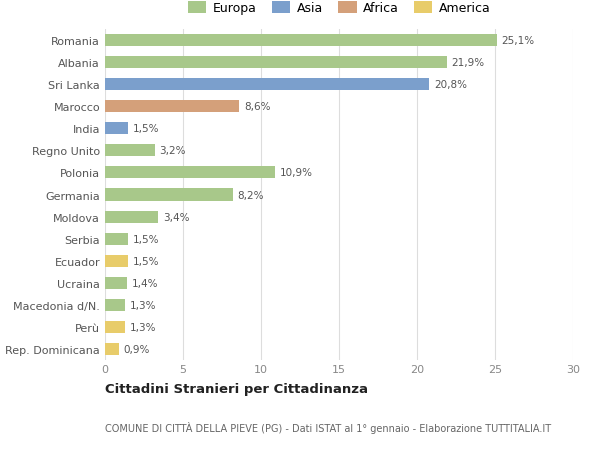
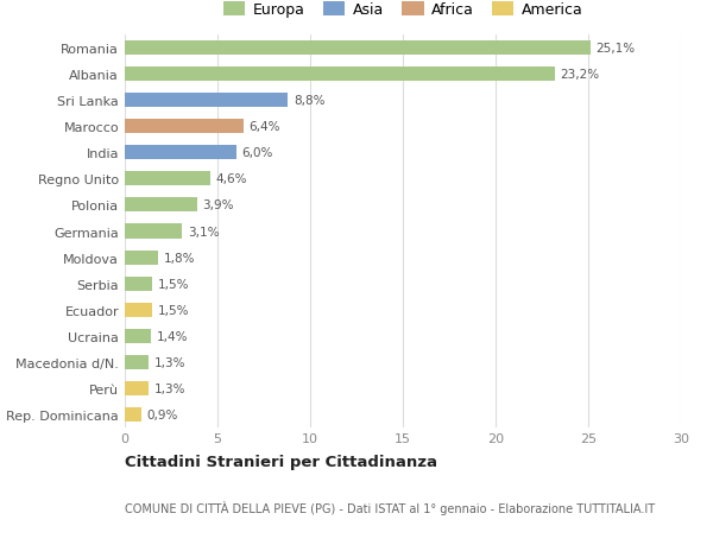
Albania: 21,9% -> 23,2%
Sri Lanka: 20,8% -> 8,8%
Marocco: 8,6% -> 6,4%
India: 1,5% -> 6,0%
Regno Unito: 3,2% -> 4,6%
Polonia: 10,9% -> 3,9%
Germania: 8,2% -> 3,1%
Moldova: 3,4% -> 1,8%
